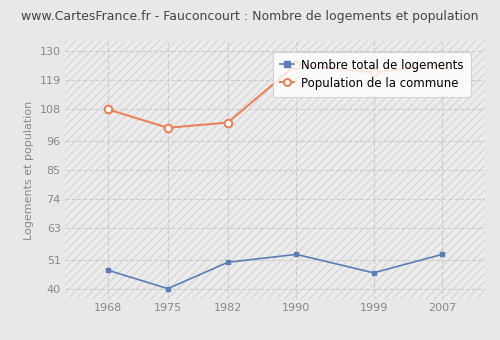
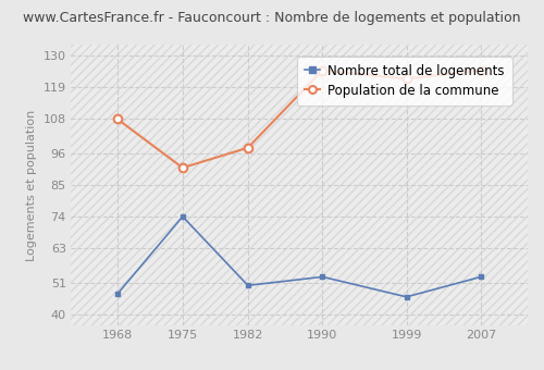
Nombre total de logements/1975: 40 -> 74
Population de la commune/1975: 101 -> 91
Population de la commune/1982: 103 -> 98
